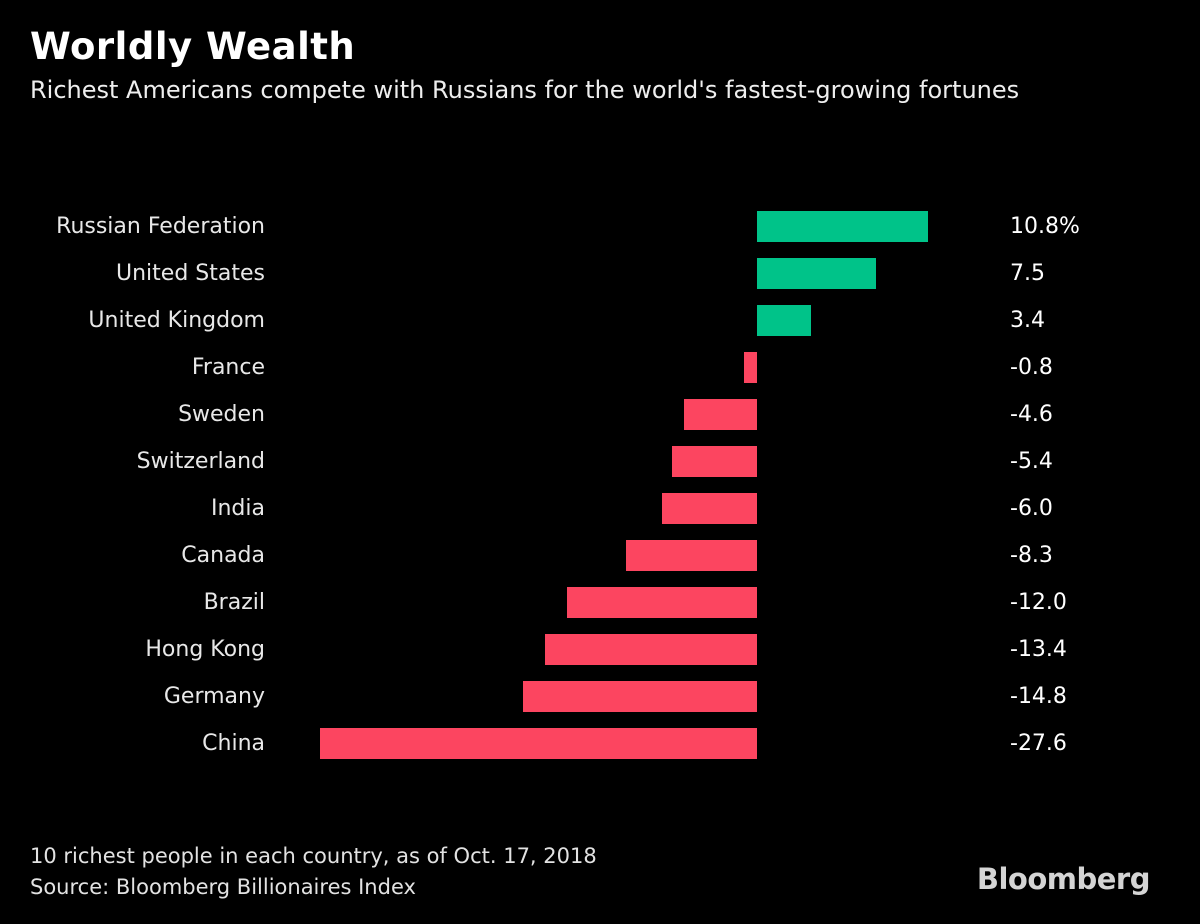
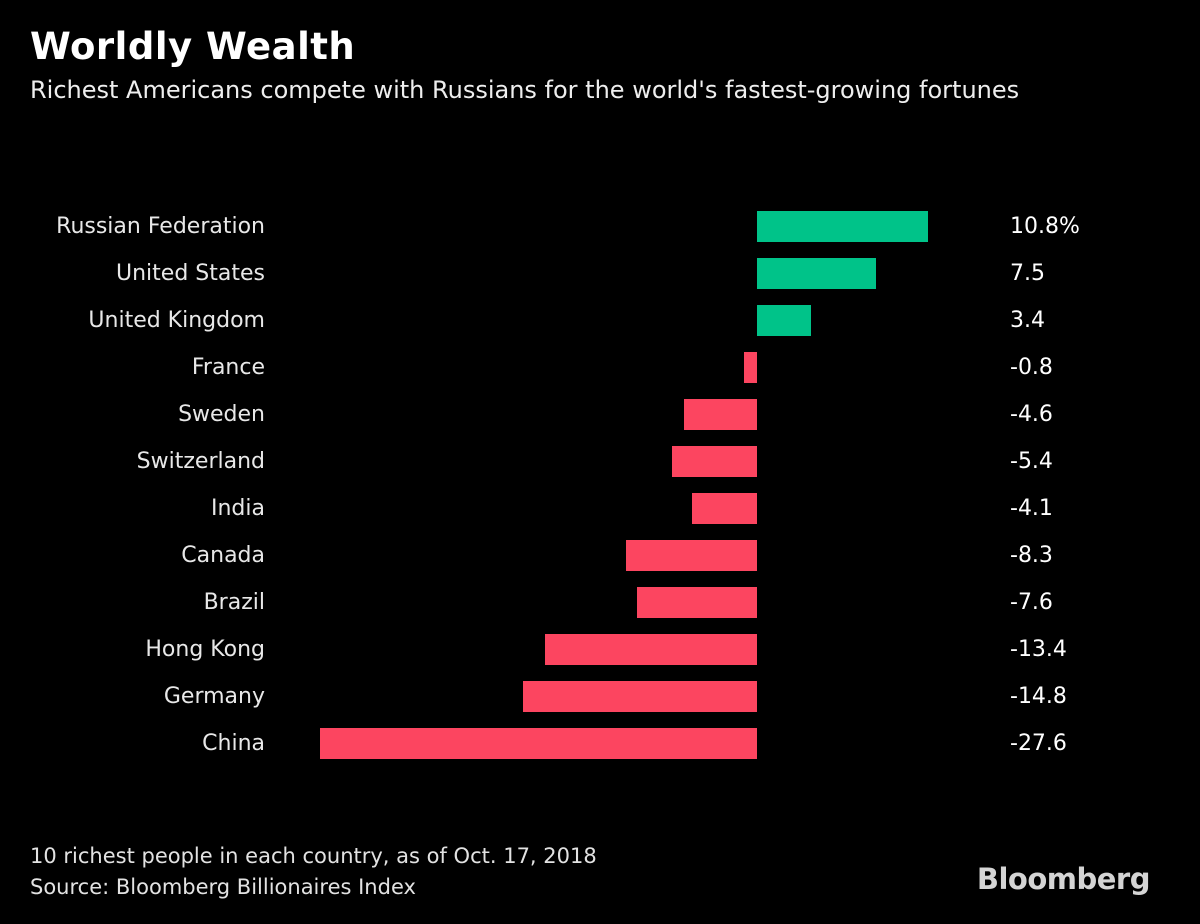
India: -6.0 -> -4.1
Brazil: -12.0 -> -7.6
